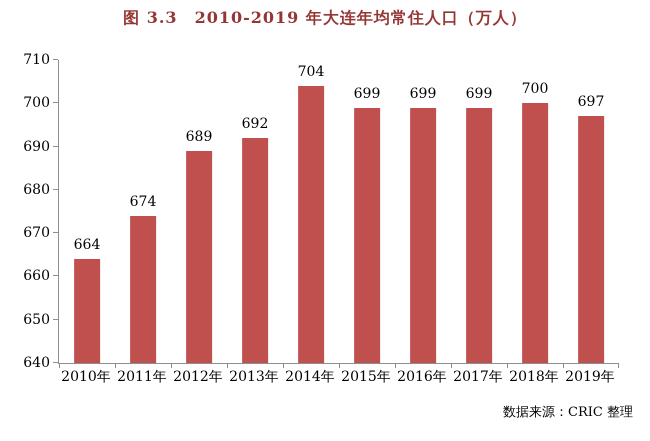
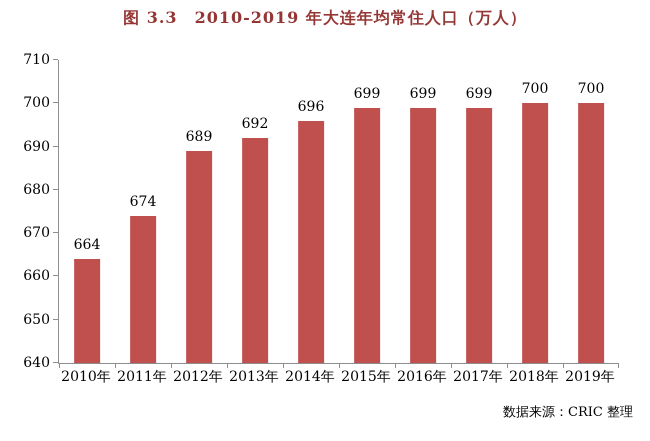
2014年: 704 -> 696
2019年: 697 -> 700
